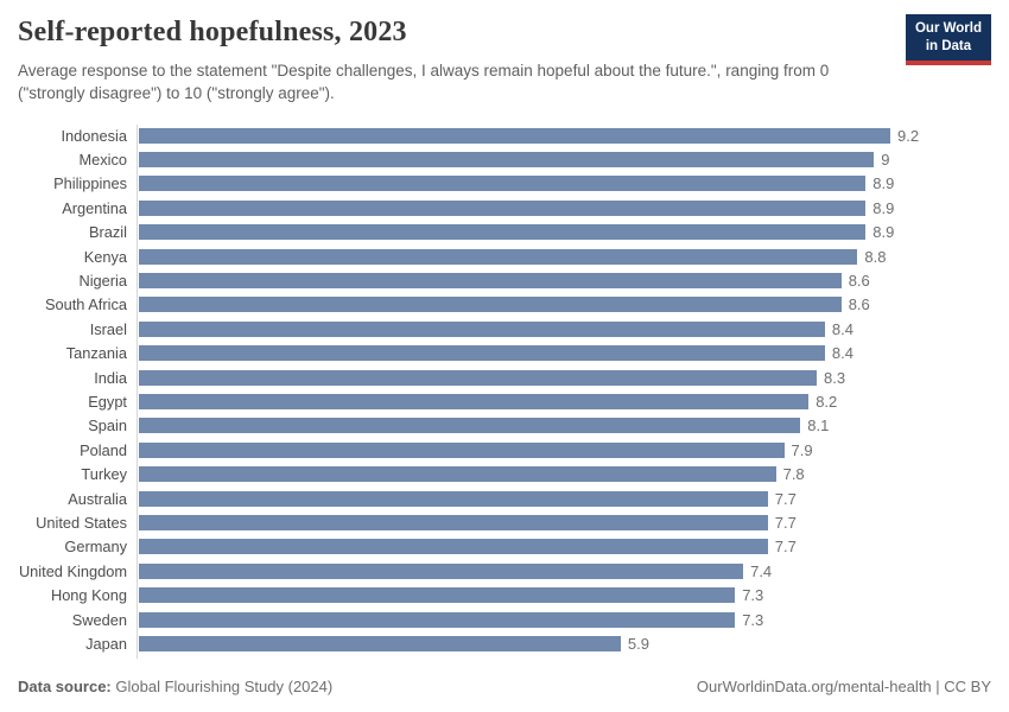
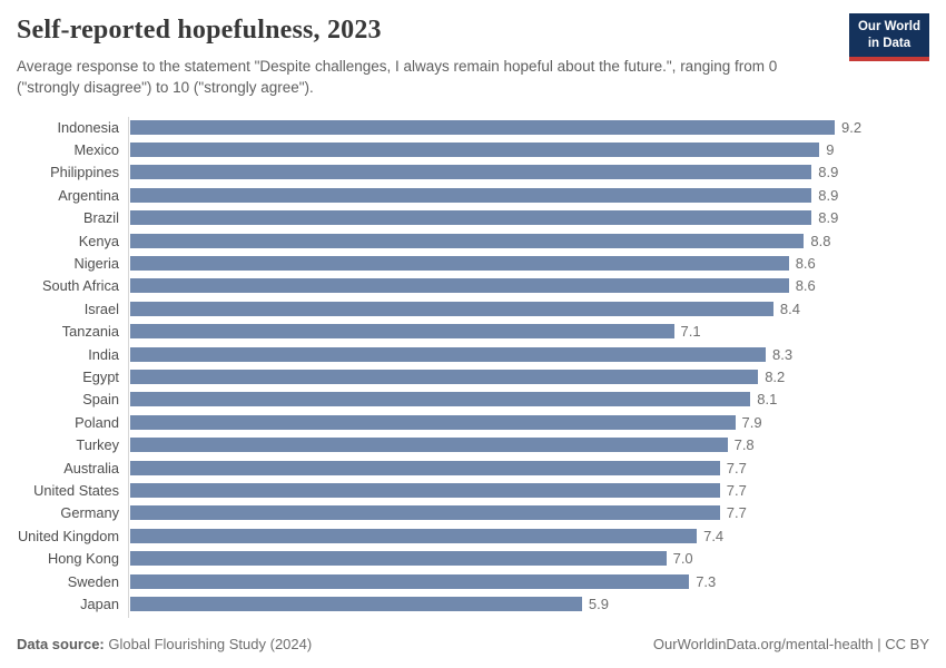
Tanzania: 8.4 -> 7.1
Hong Kong: 7.3 -> 7.0
